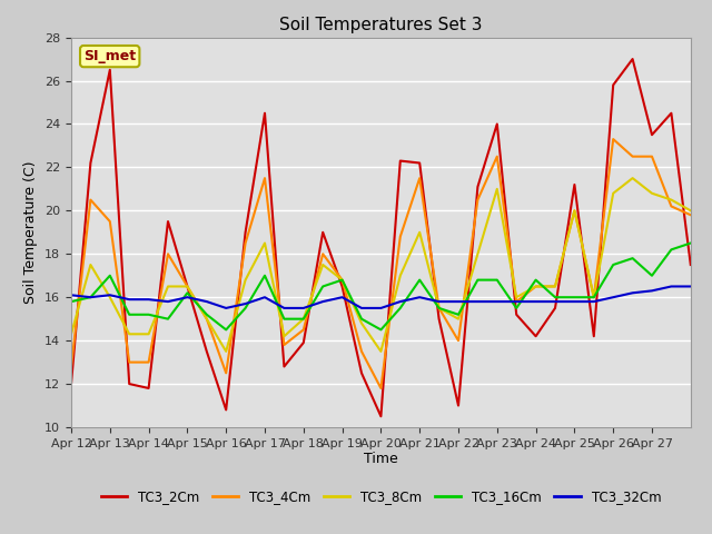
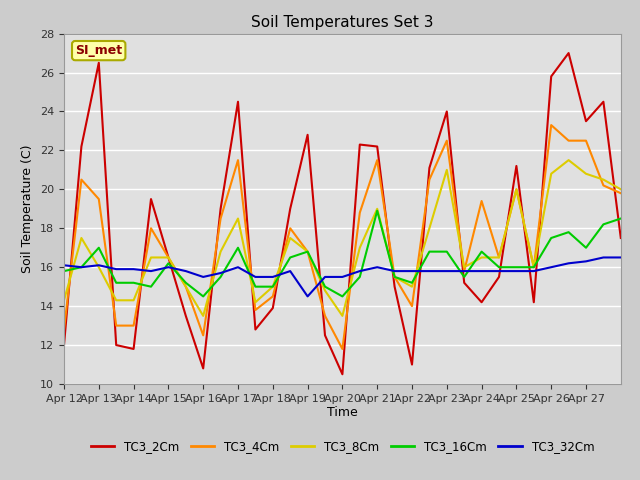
TC3_2Cm/Apr 19: 16.5 -> 22.8
TC3_32Cm/Apr 19: 16.0 -> 14.5
TC3_16Cm/Apr 21: 16.8 -> 18.9
TC3_4Cm/Apr 24: 16.5 -> 19.4
